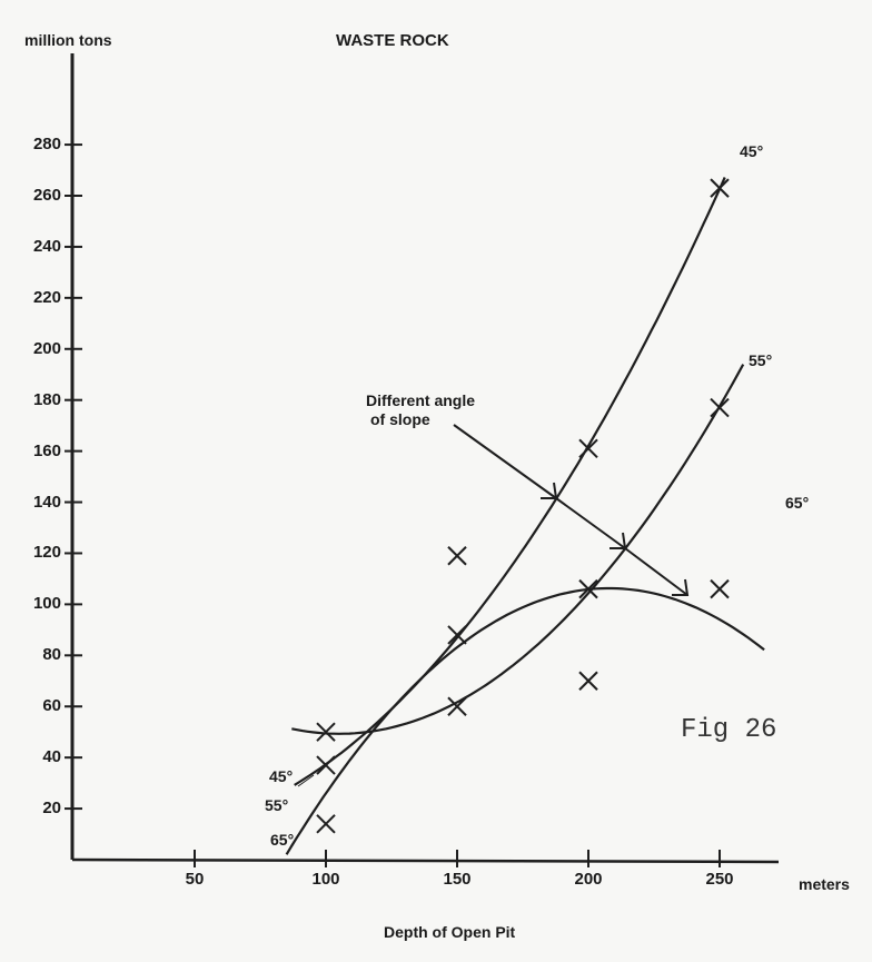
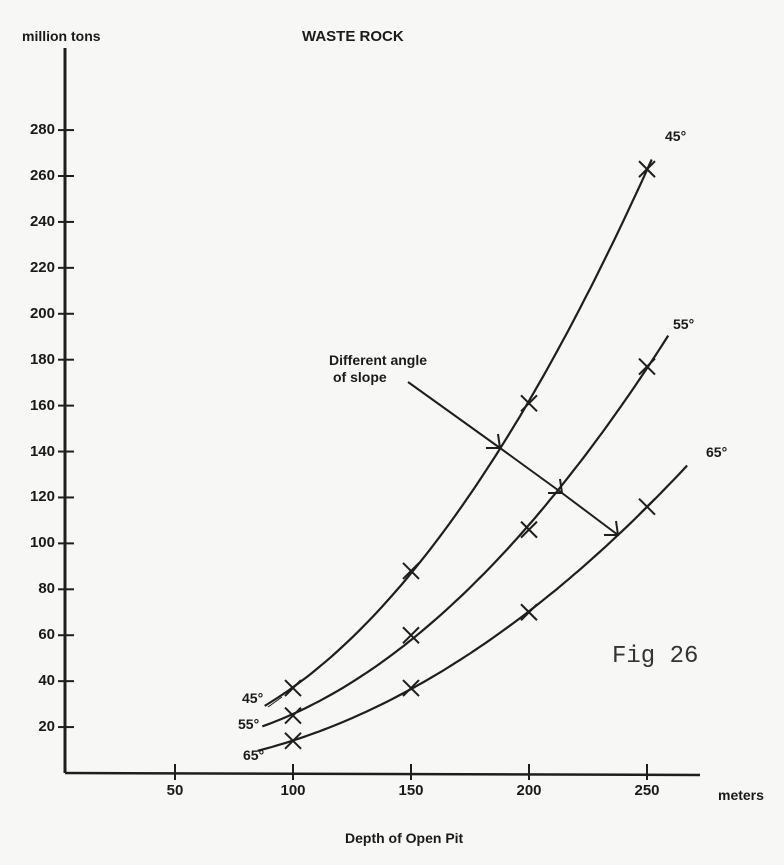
55°/100: 50 -> 25
65°/150: 119 -> 37
65°/250: 106 -> 116
